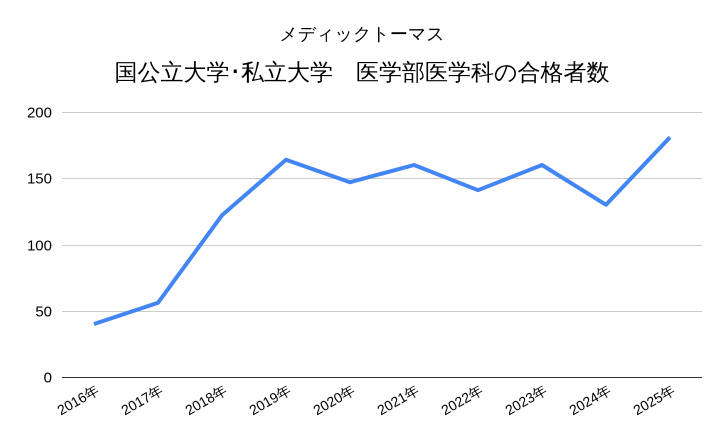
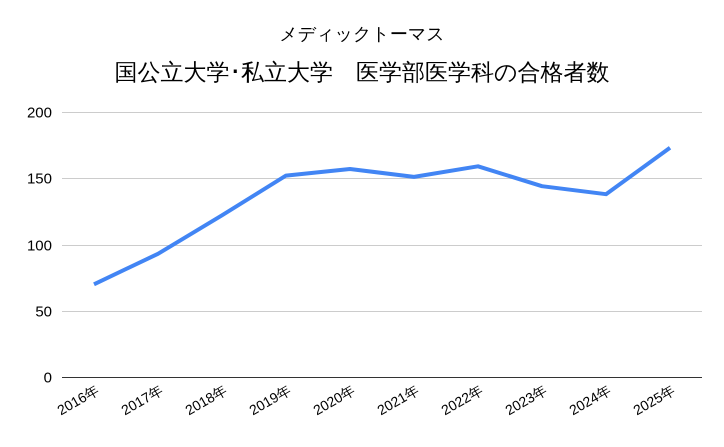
2016年: 40 -> 70
2017年: 56 -> 93
2019年: 164 -> 152
2020年: 147 -> 157
2021年: 160 -> 151
2022年: 141 -> 159
2023年: 160 -> 144
2024年: 130 -> 138
2025年: 181 -> 173
